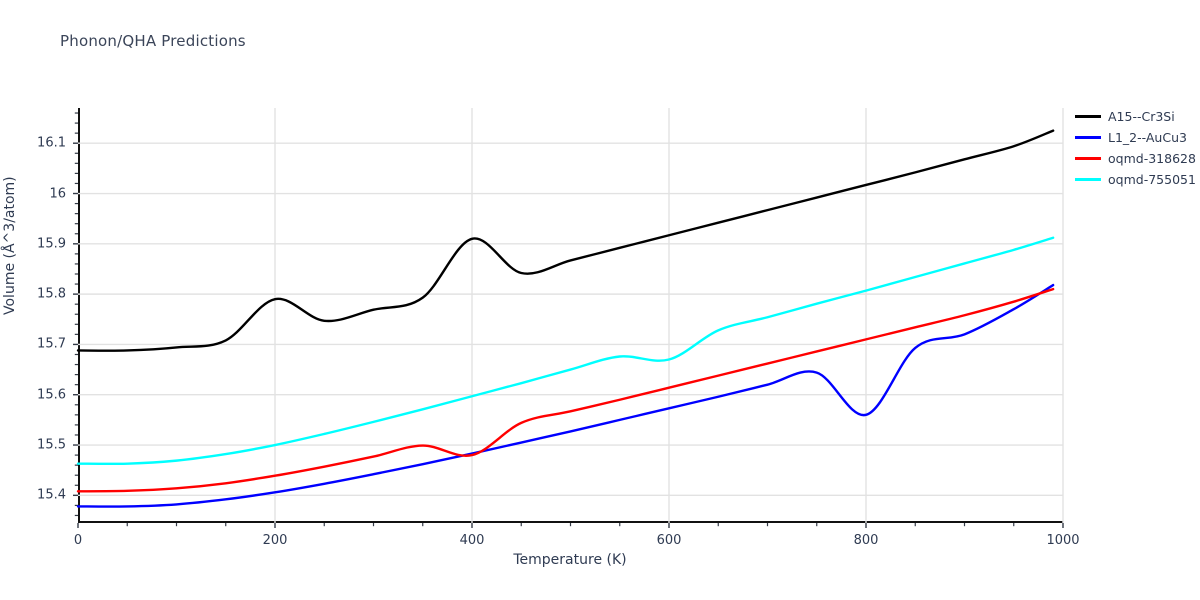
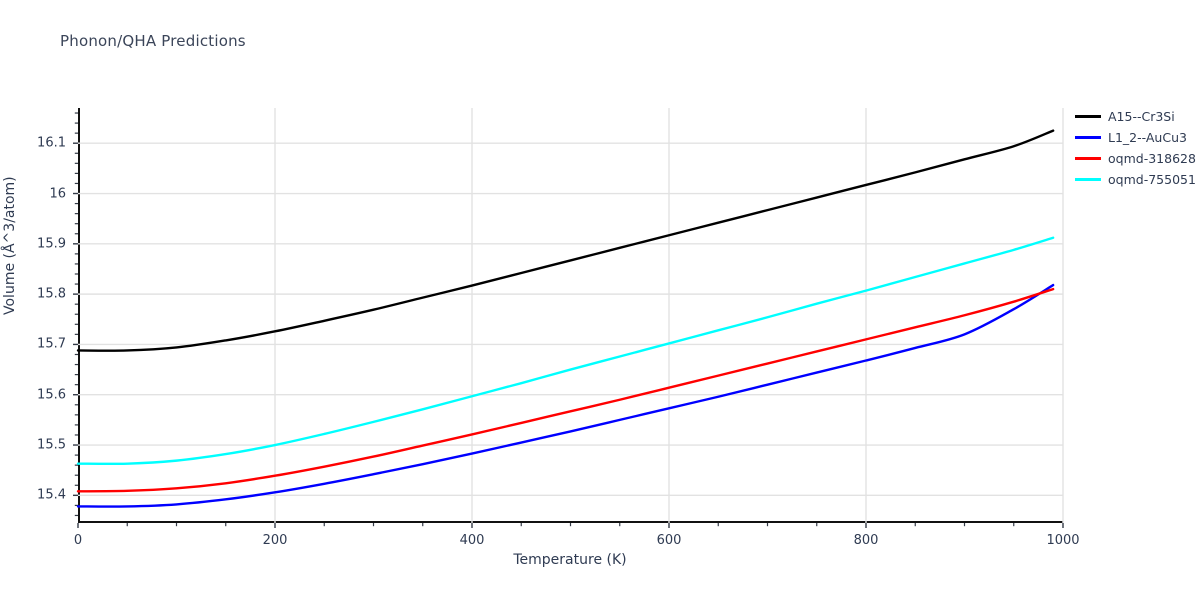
A15--Cr3Si/200: 15.79 -> 15.73
A15--Cr3Si/400: 15.91 -> 15.82
oqmd-318628/400: 15.48 -> 15.52
oqmd-755051/600: 15.67 -> 15.70
L1_2--AuCu3/800: 15.56 -> 15.67
